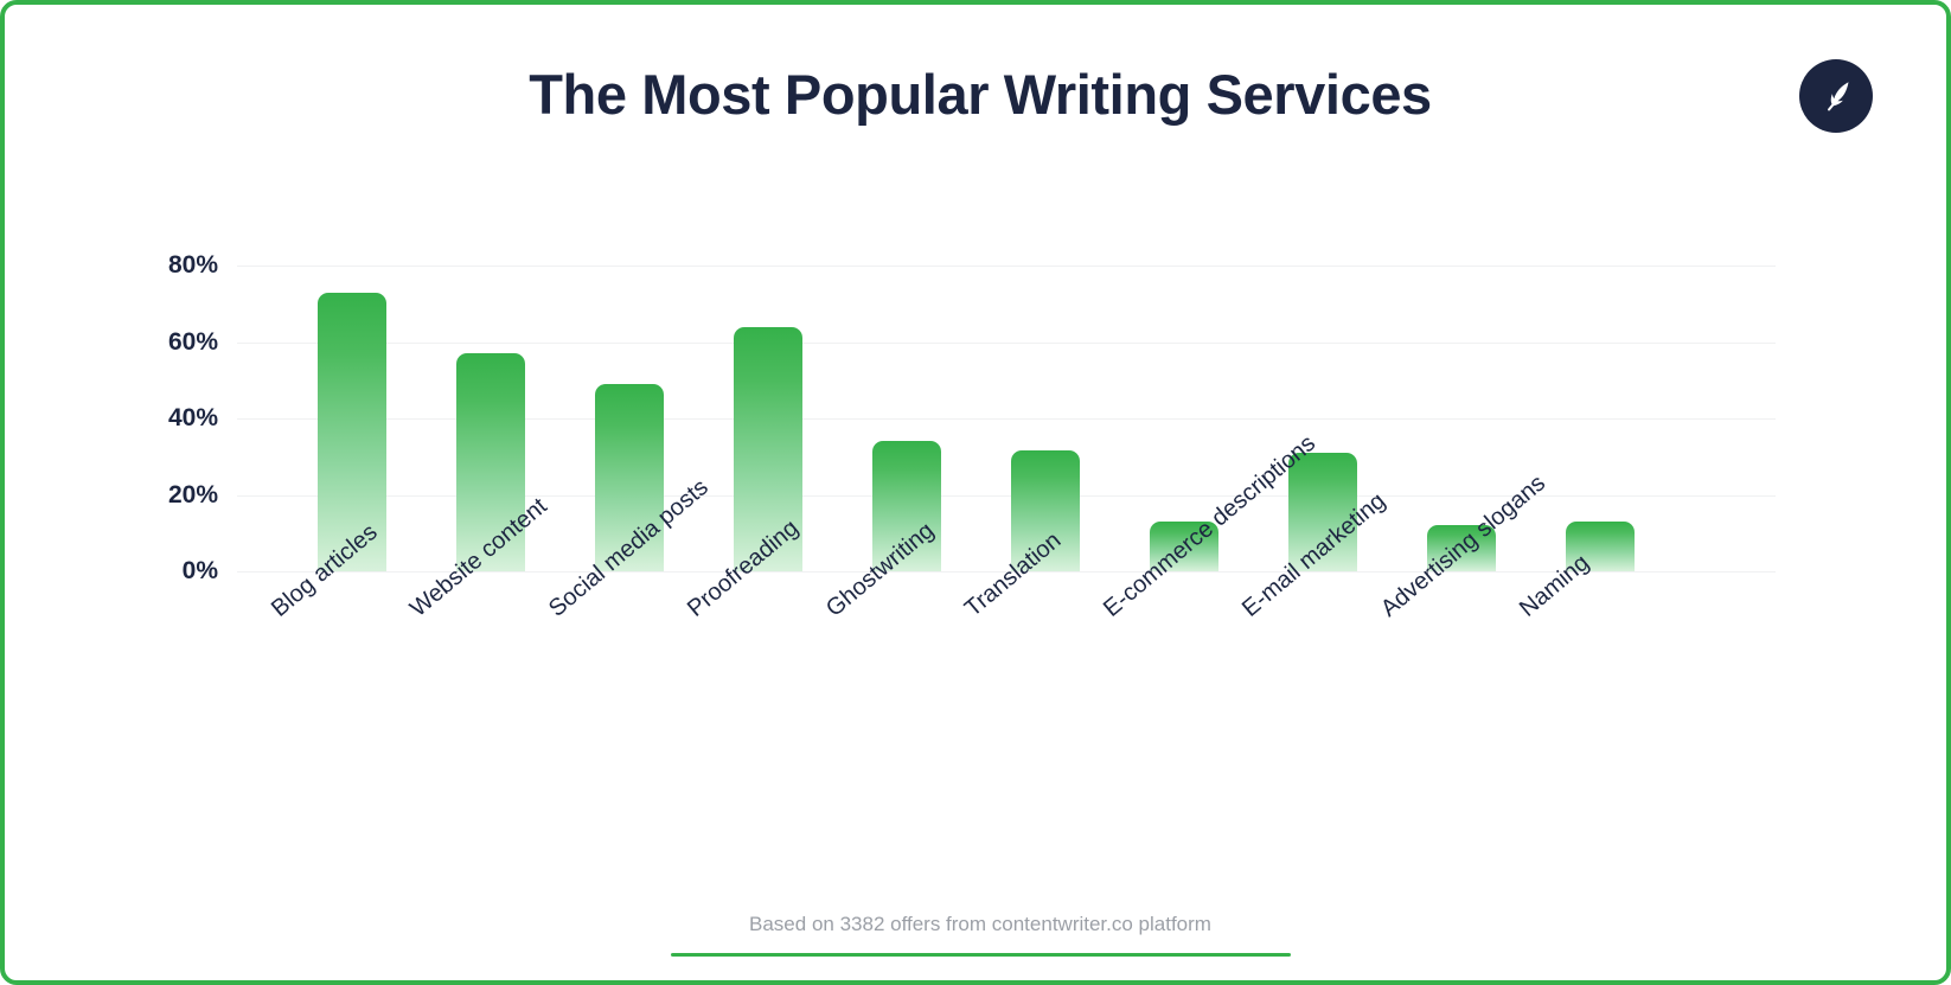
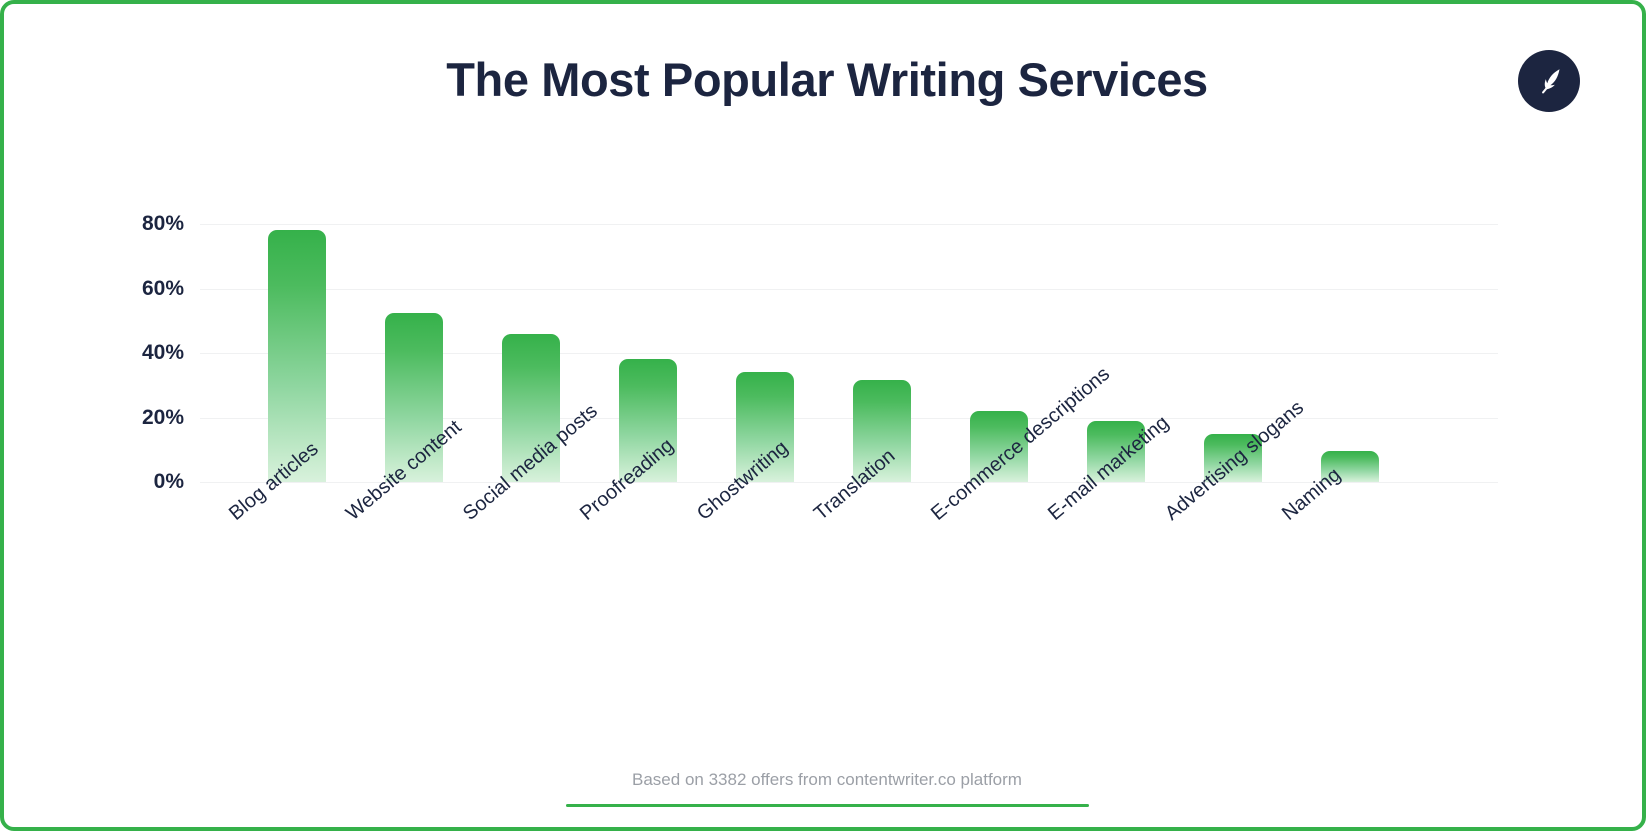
Blog articles: 73% -> 78%
Website content: 57% -> 52%
Social media posts: 49% -> 46%
Proofreading: 64% -> 38%
E-commerce descriptions: 13% -> 22%
E-mail marketing: 31% -> 19%
Advertising slogans: 12% -> 15%
Naming: 13% -> 10%
